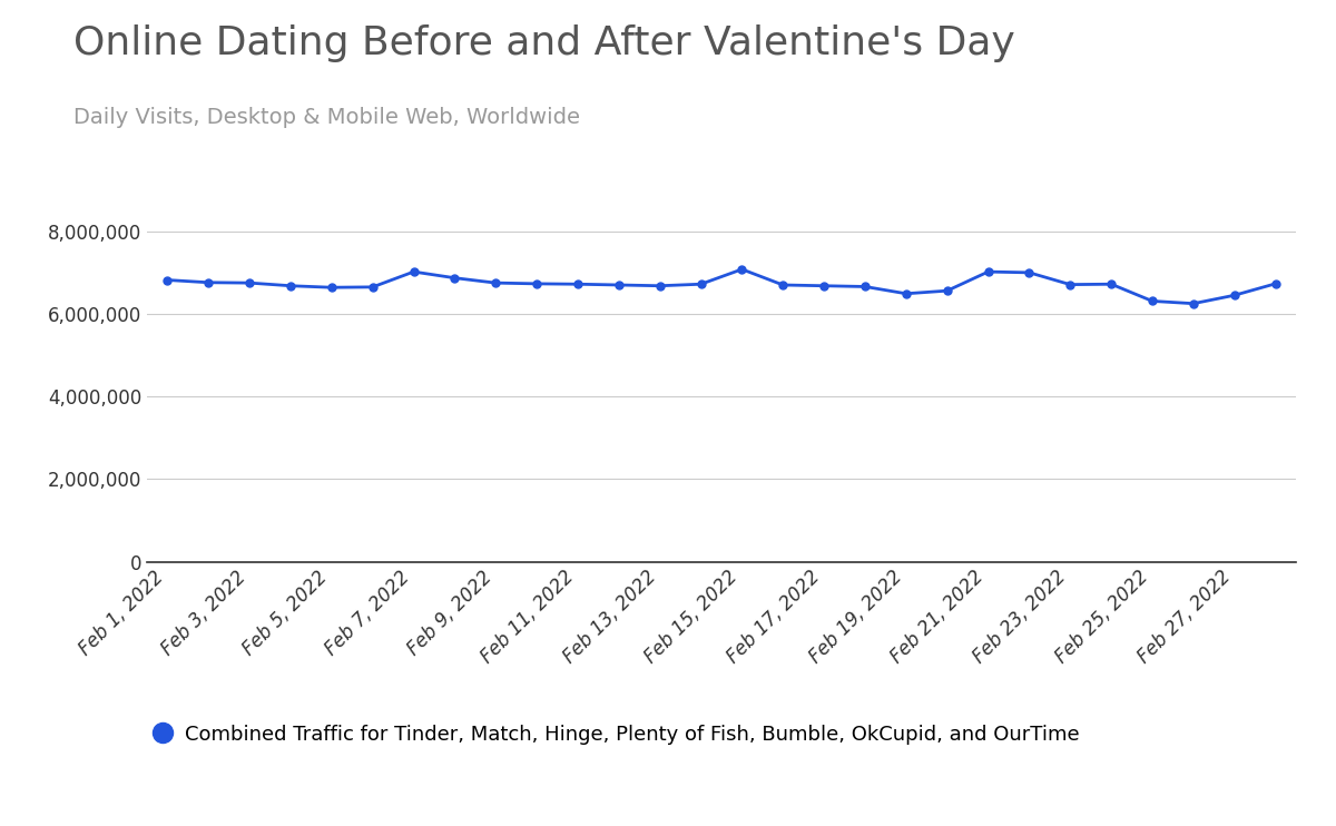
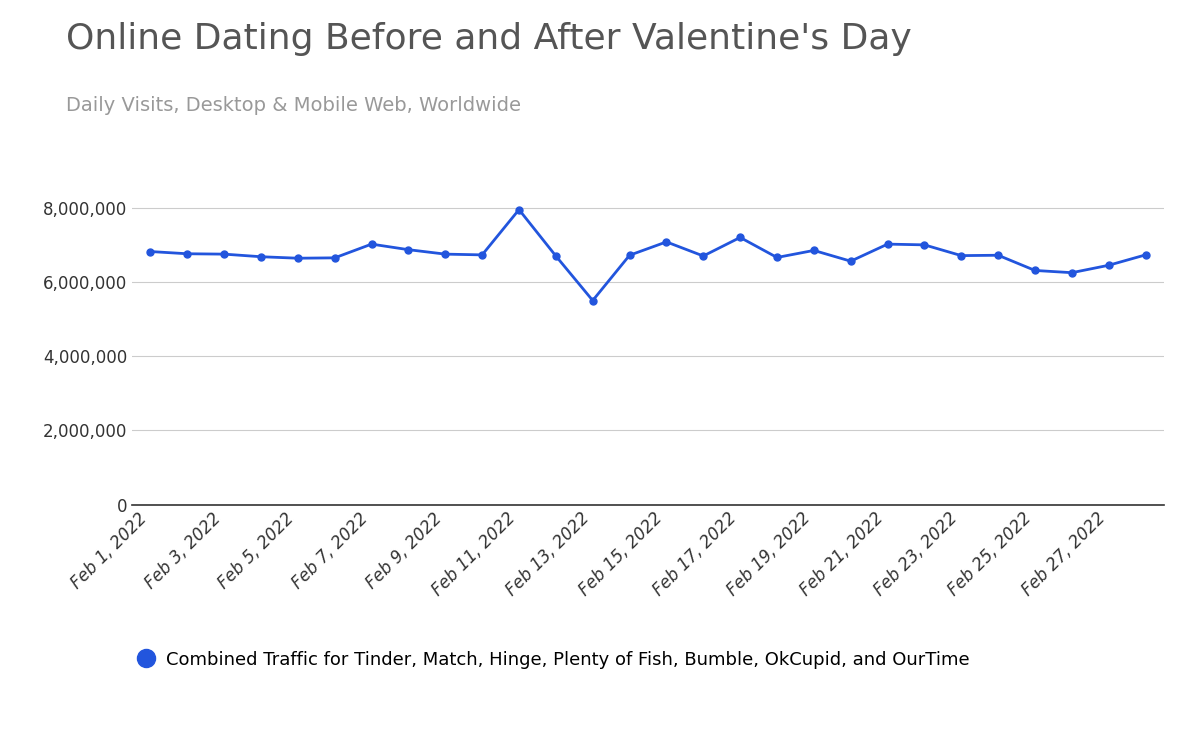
Feb 11, 2022: 6,720,000 -> 7,950,000
Feb 13, 2022: 6,680,000 -> 5,500,000
Feb 17, 2022: 6,680,000 -> 7,200,000
Feb 19, 2022: 6,490,000 -> 6,850,000
